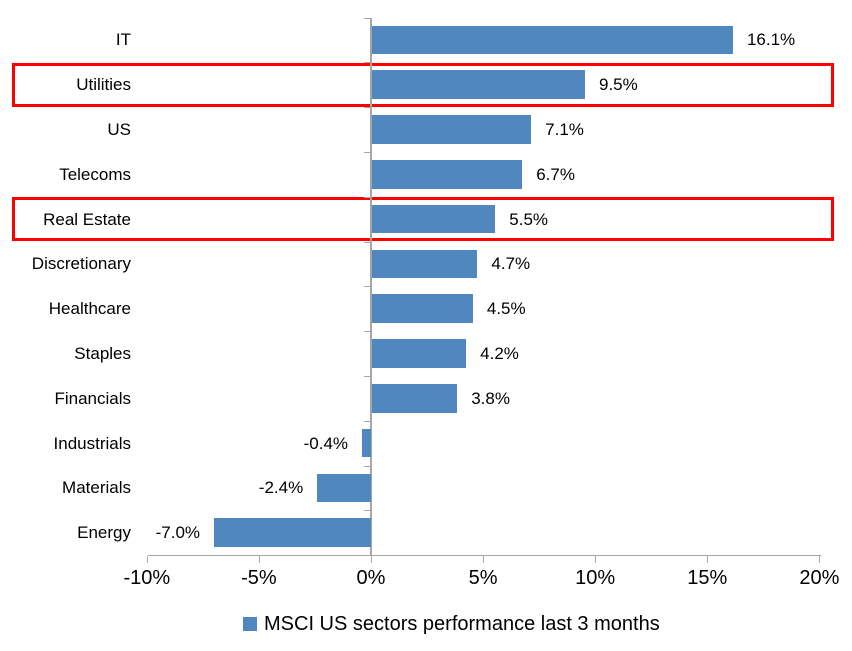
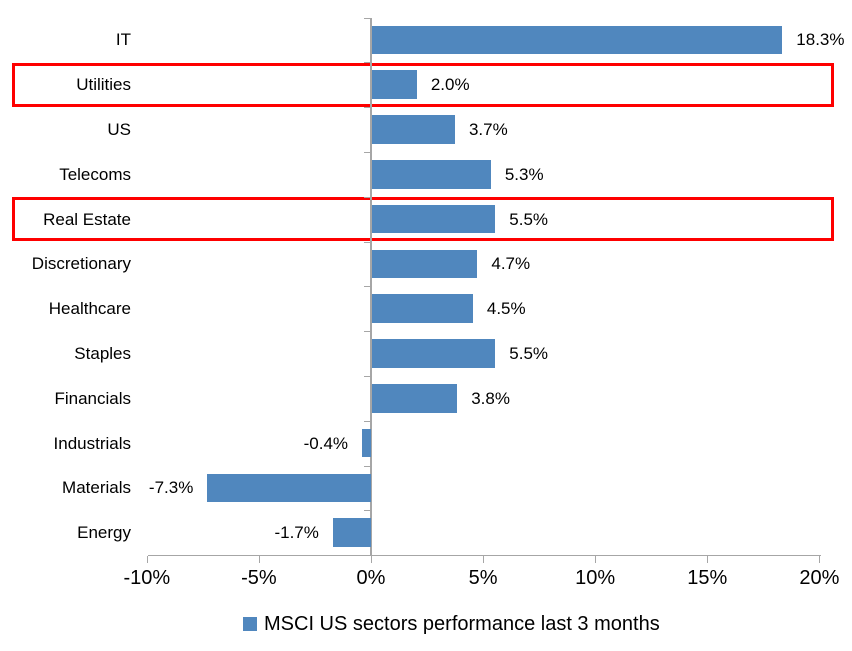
IT: 16.1% -> 18.3%
Utilities: 9.5% -> 2.0%
US: 7.1% -> 3.7%
Telecoms: 6.7% -> 5.3%
Staples: 4.2% -> 5.5%
Materials: -2.4% -> -7.3%
Energy: -7.0% -> -1.7%
